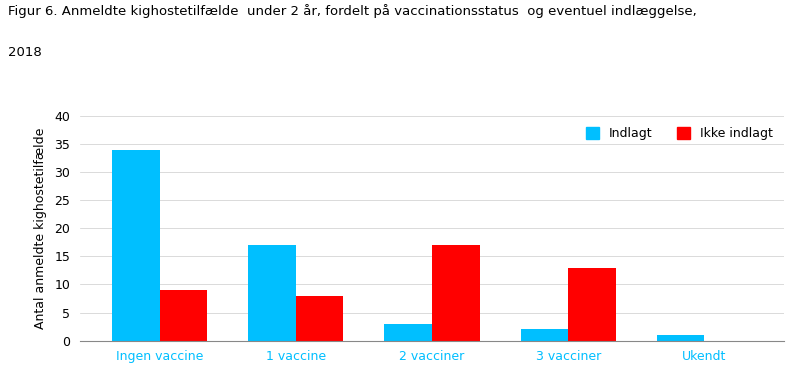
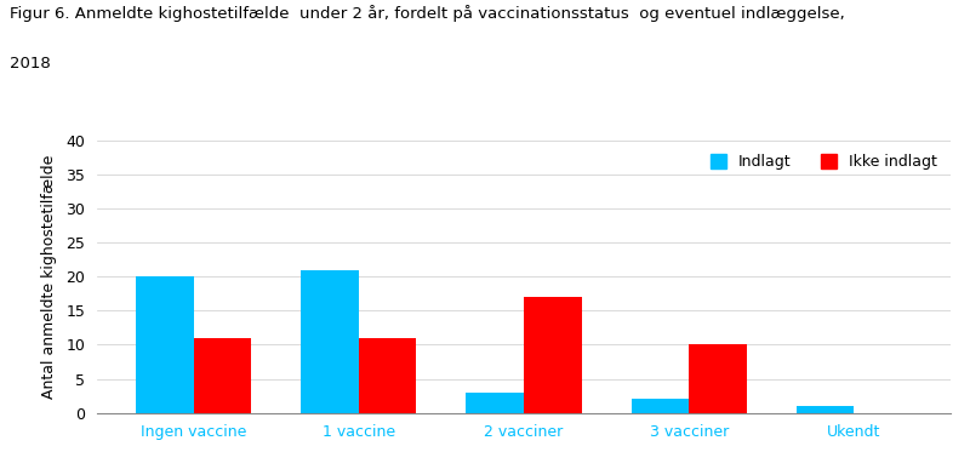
Indlagt/Ingen vaccine: 34 -> 20
Ikke indlagt/Ingen vaccine: 9 -> 11
Indlagt/1 vaccine: 17 -> 21
Ikke indlagt/1 vaccine: 8 -> 11
Ikke indlagt/3 vacciner: 13 -> 10
